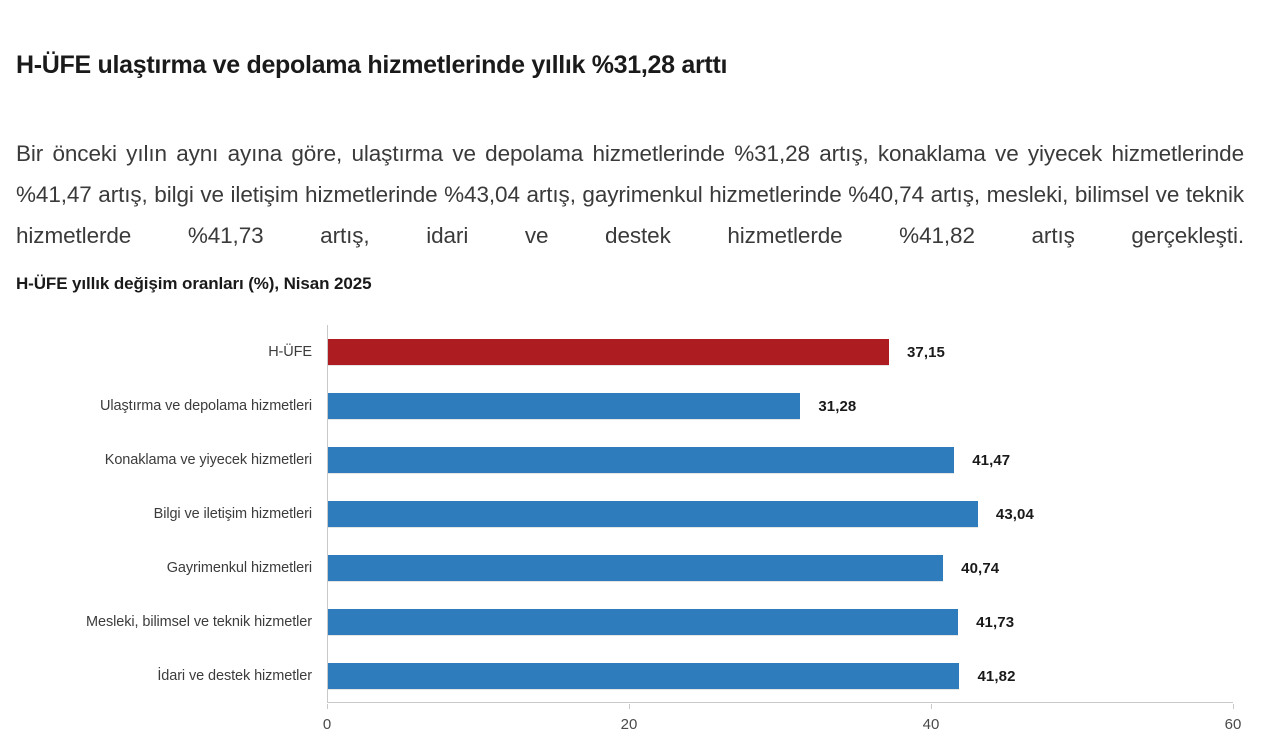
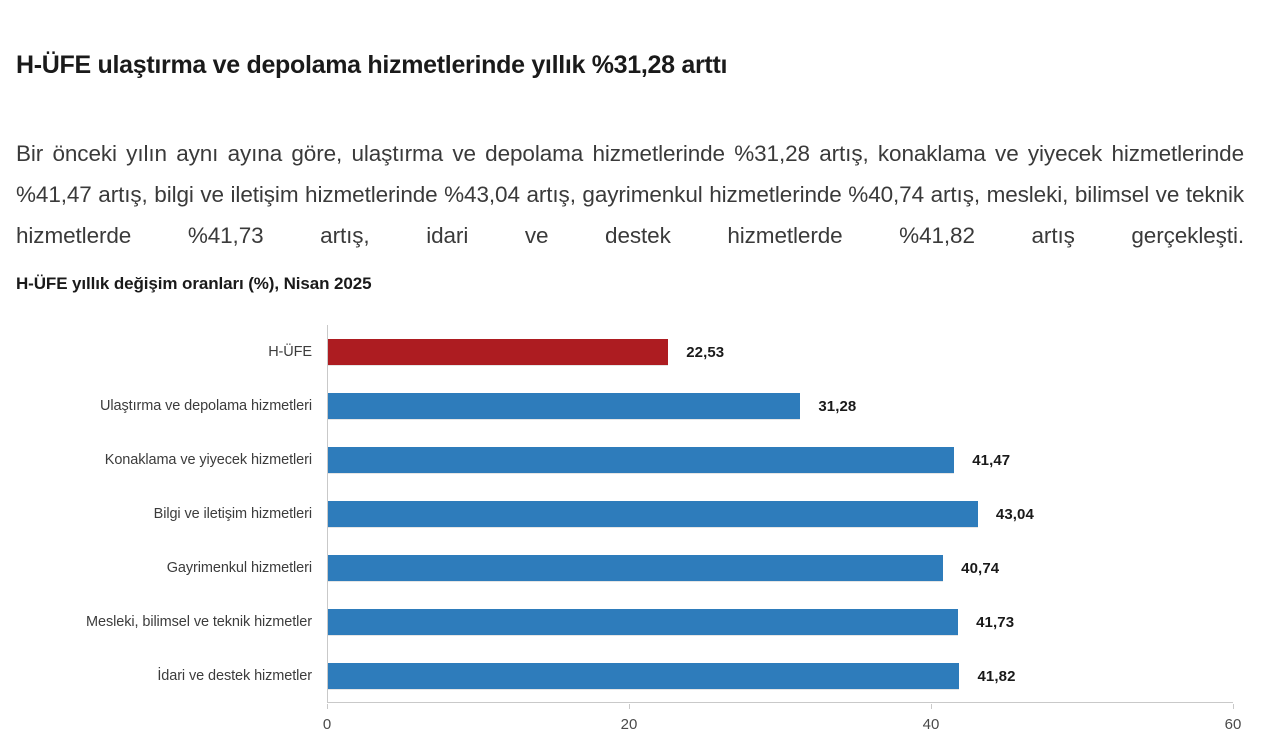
H-ÜFE: 37,15 -> 22,53
